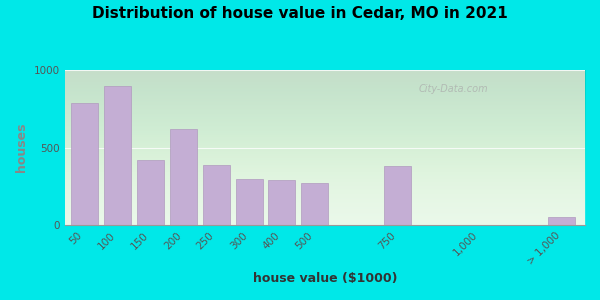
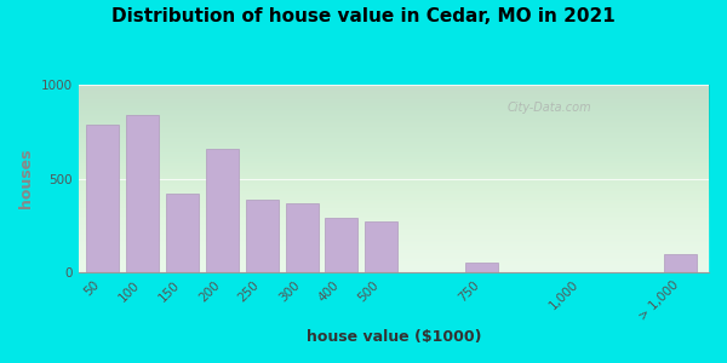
100: 900 -> 840
200: 620 -> 660
300: 300 -> 370
750: 380 -> 60
> 1,000: 50 -> 100
